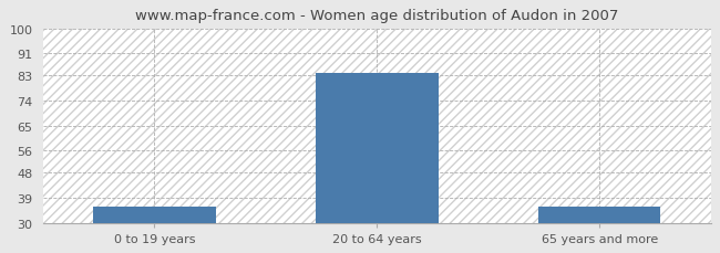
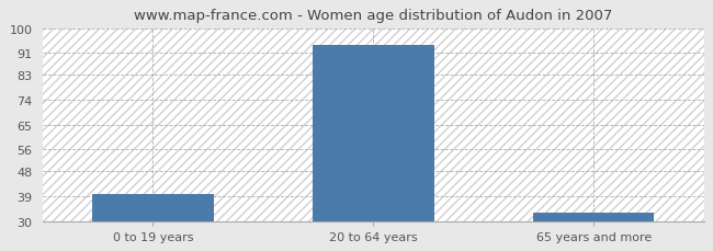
0 to 19 years: 36 -> 40
20 to 64 years: 84 -> 94
65 years and more: 36 -> 33
